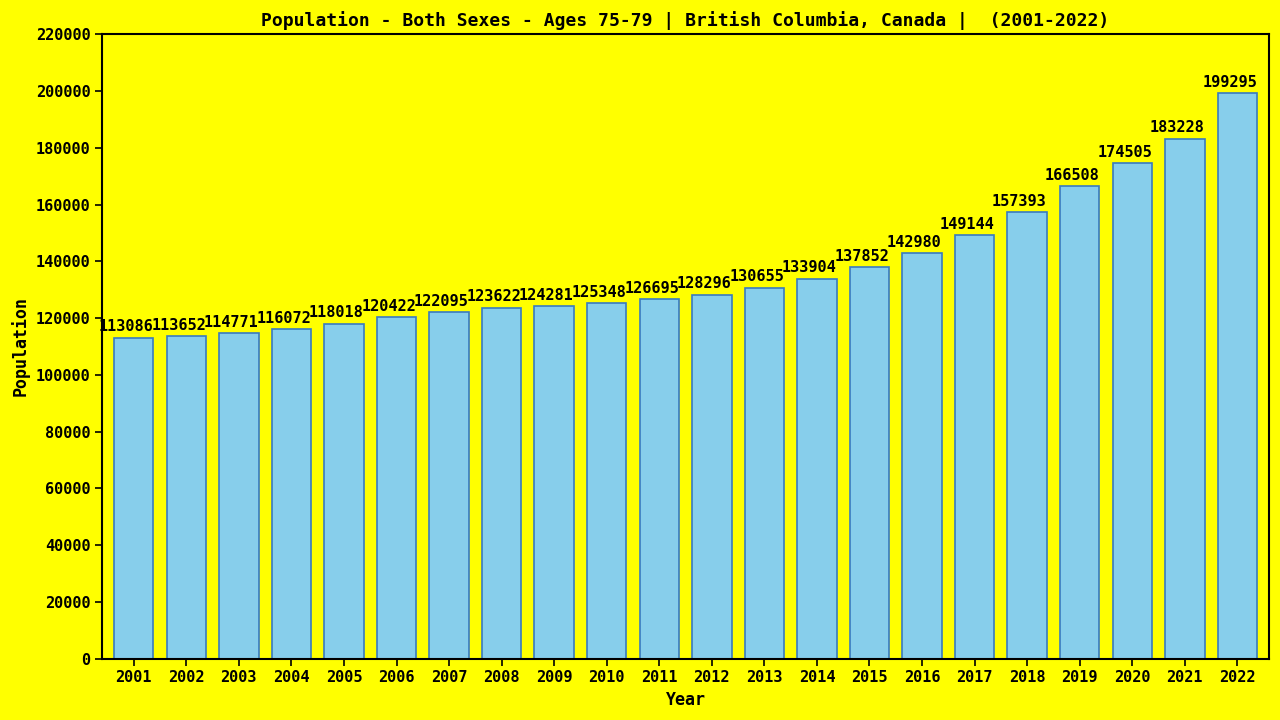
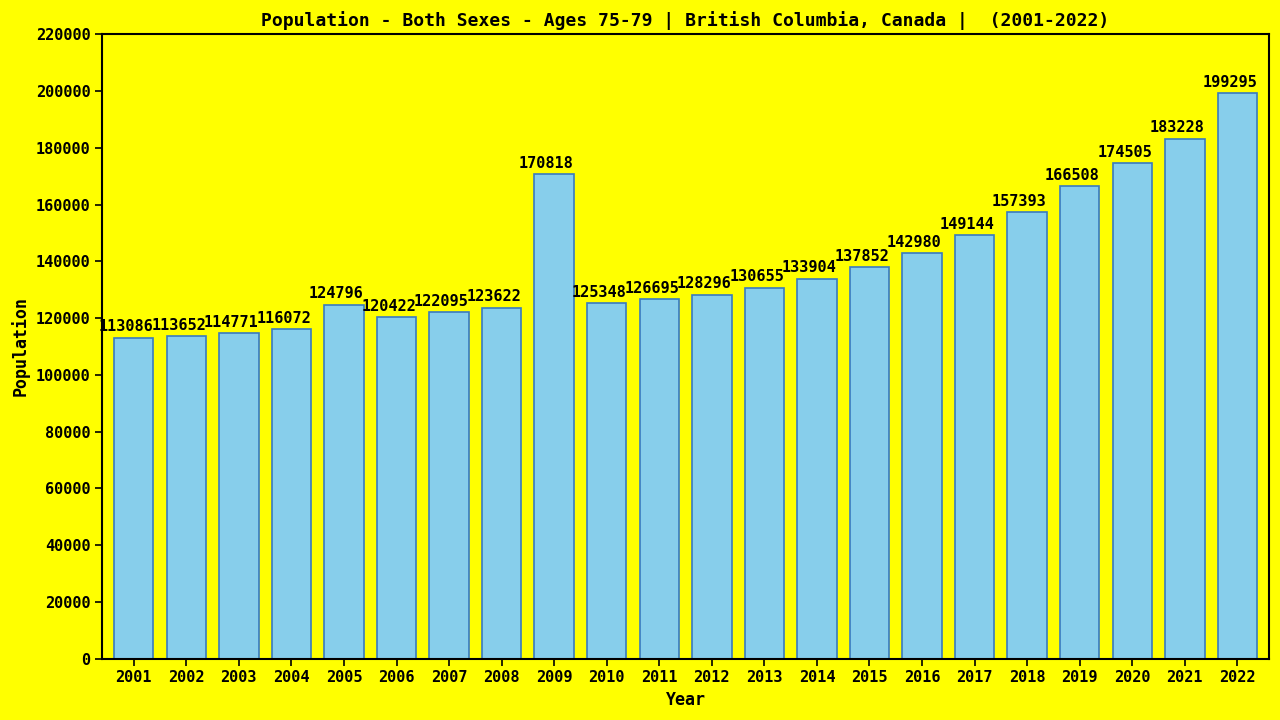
2005: 118018 -> 124796
2009: 124281 -> 170818
